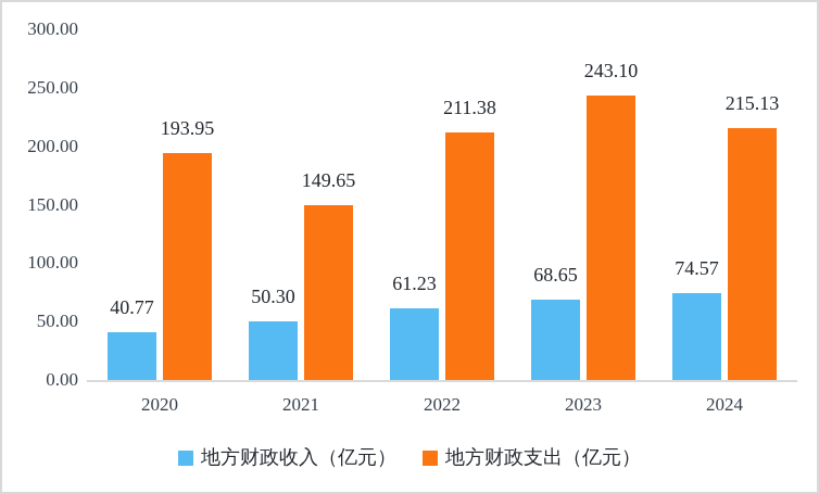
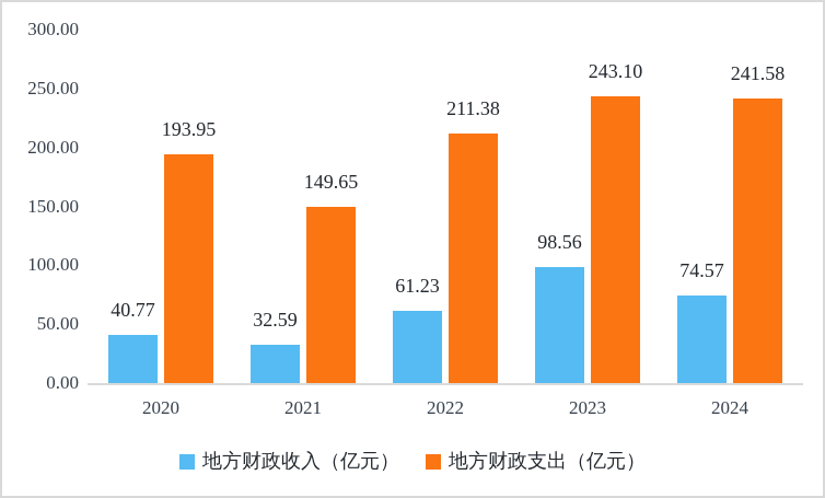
地方财政收入（亿元）/2021: 50.30 -> 32.59
地方财政收入（亿元）/2023: 68.65 -> 98.56
地方财政支出（亿元）/2024: 215.13 -> 241.58
